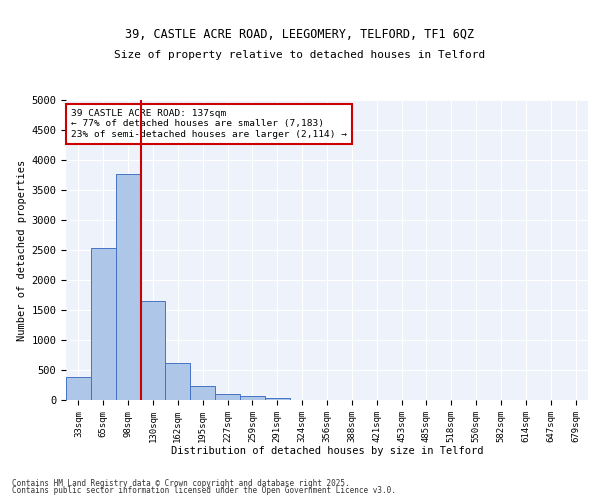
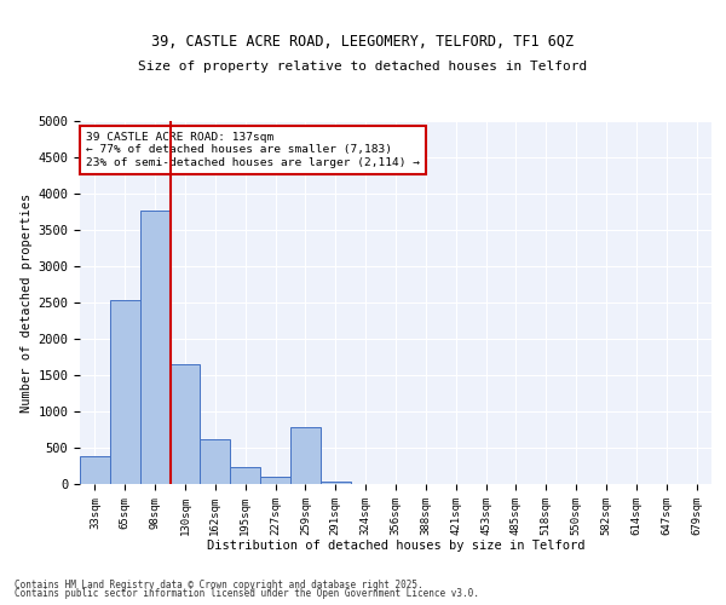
259sqm: 60 -> 780
